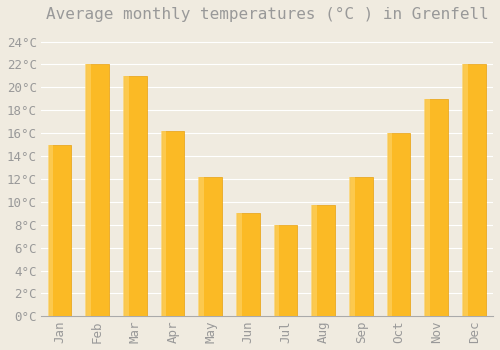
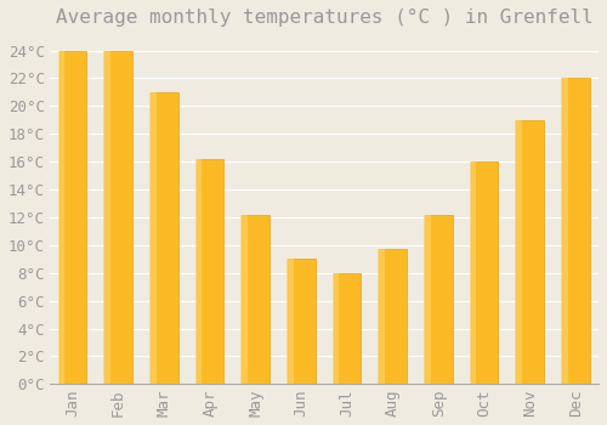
Jan: 15.0°C -> 24.0°C
Feb: 22.0°C -> 24.0°C
